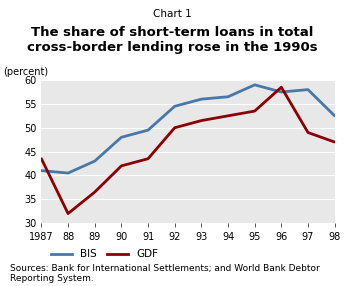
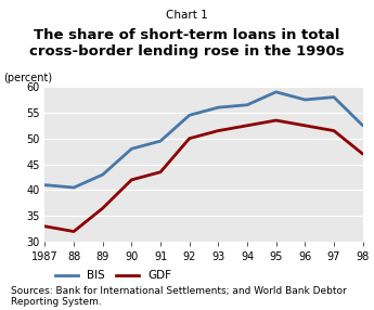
GDF/1987: 43.5 -> 33.0
GDF/96: 58.5 -> 52.5
GDF/97: 49.0 -> 51.5
